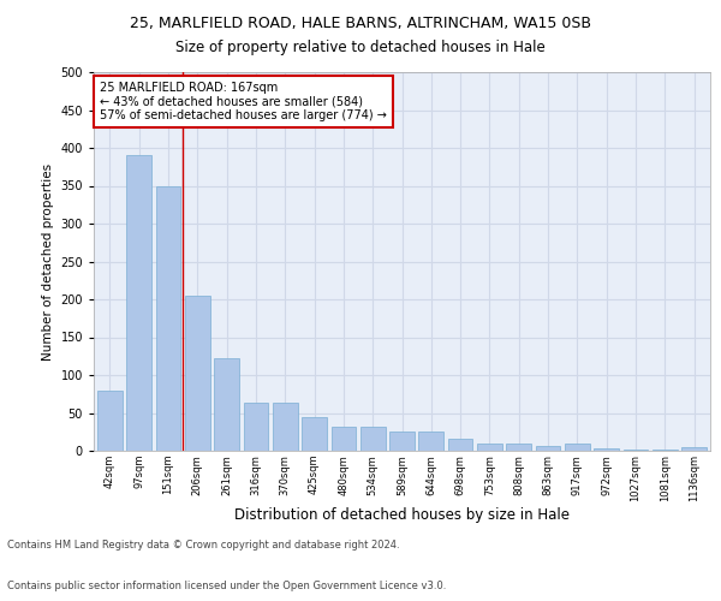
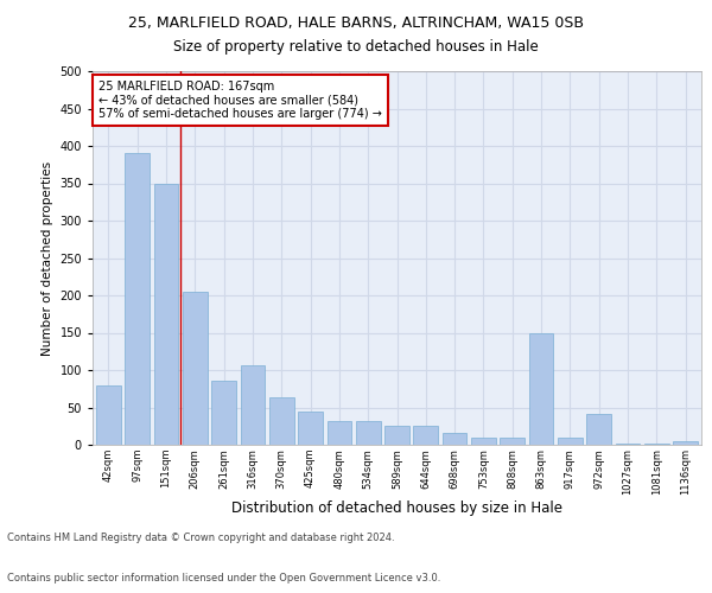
261sqm: 122 -> 86
316sqm: 63 -> 106
863sqm: 7 -> 150
972sqm: 3 -> 42
